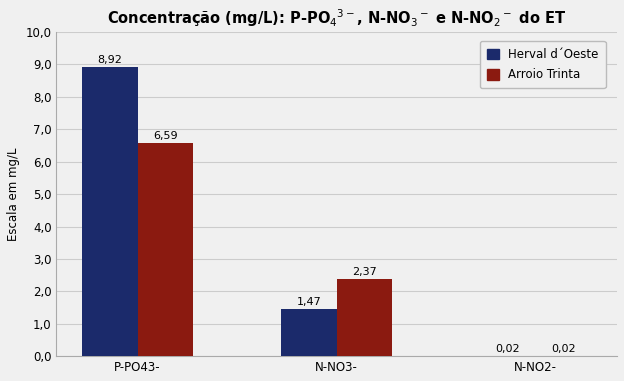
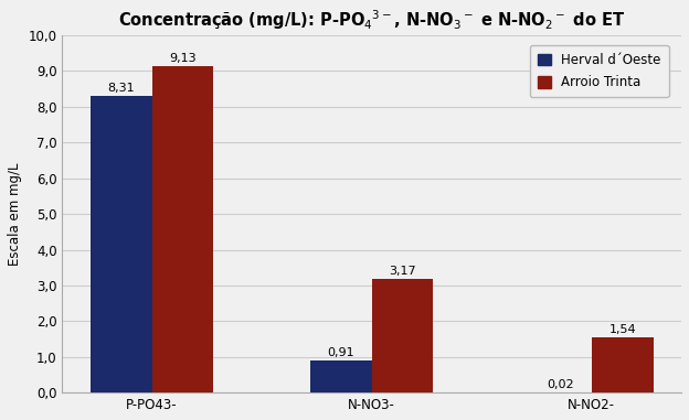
Herval d´Oeste/P-PO43-: 8,92 -> 8,31
Arroio Trinta/P-PO43-: 6,59 -> 9,13
Herval d´Oeste/N-NO3-: 1,47 -> 0,91
Arroio Trinta/N-NO3-: 2,37 -> 3,17
Arroio Trinta/N-NO2-: 0,02 -> 1,54
